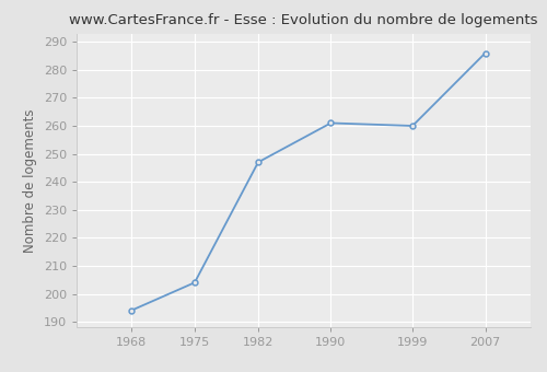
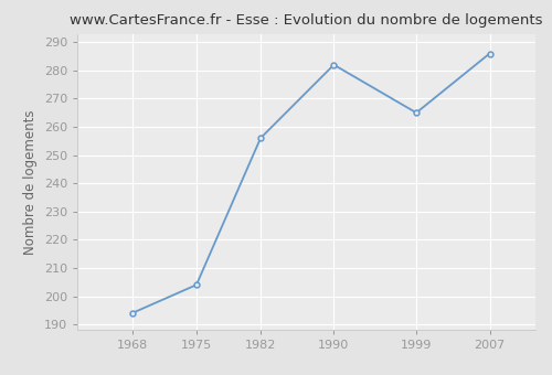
1982: 247 -> 256
1990: 261 -> 282
1999: 260 -> 265
